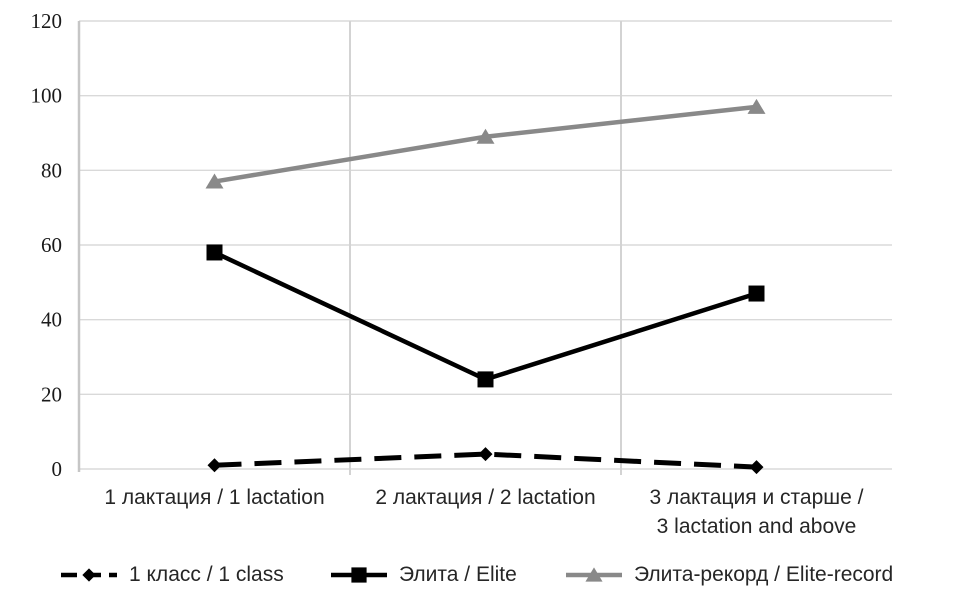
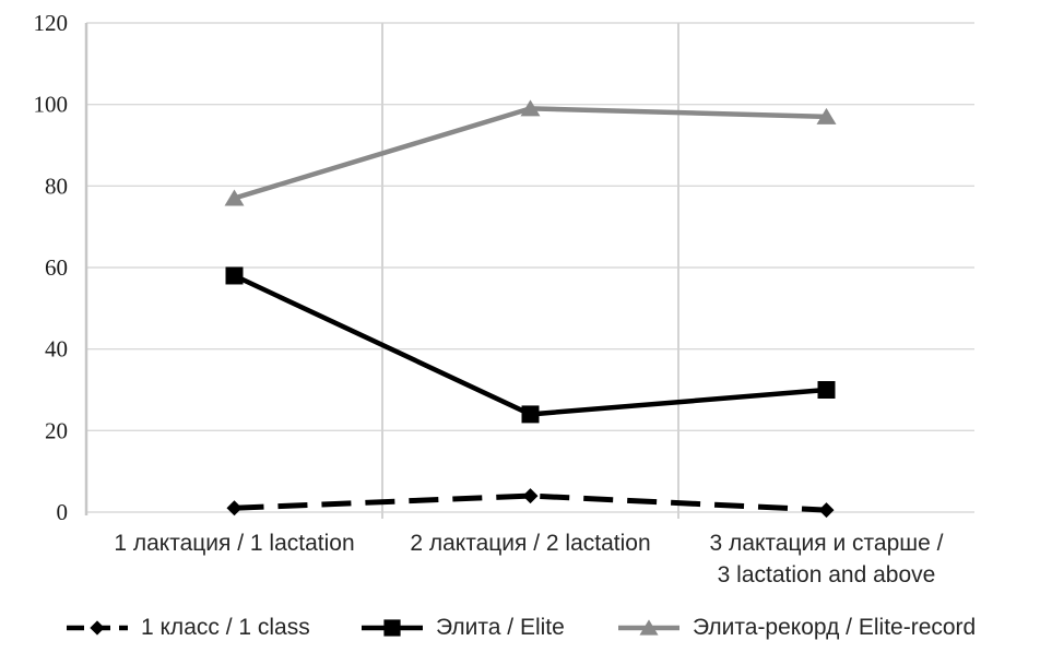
Элита-рекорд / Elite-record/2 лактация / 2 lactation: 89 -> 99
Элита / Elite/3 лактация и старше / 3 lactation and above: 47 -> 30
